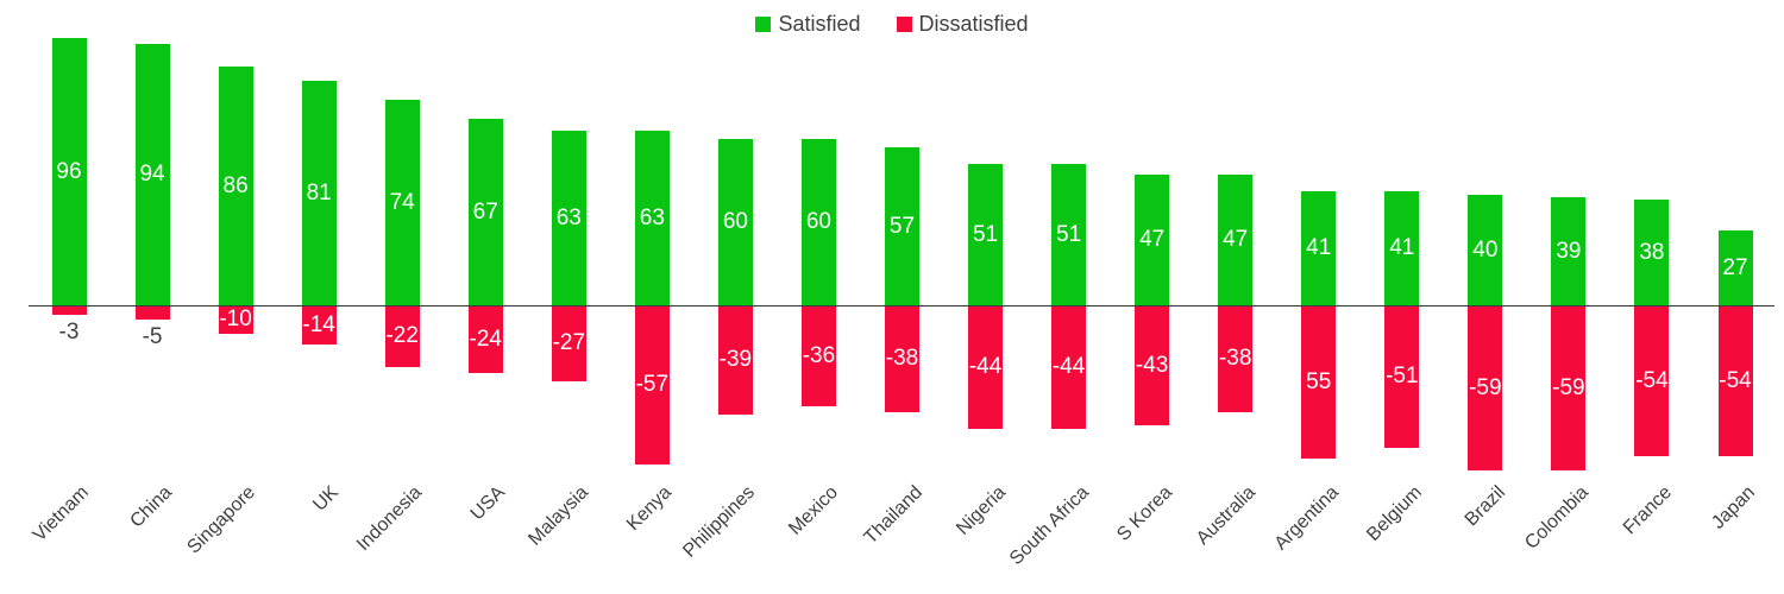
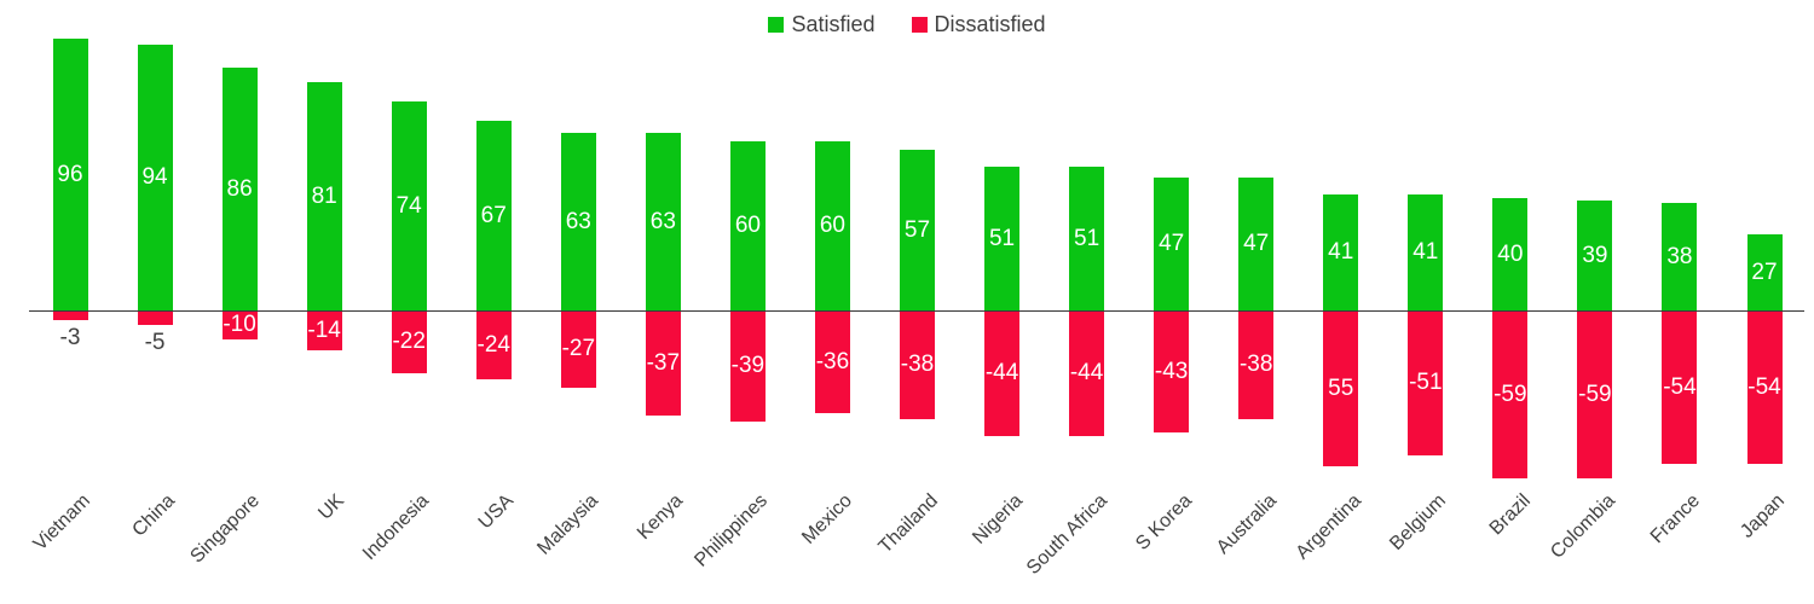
Dissatisfied/Kenya: -57 -> -37
